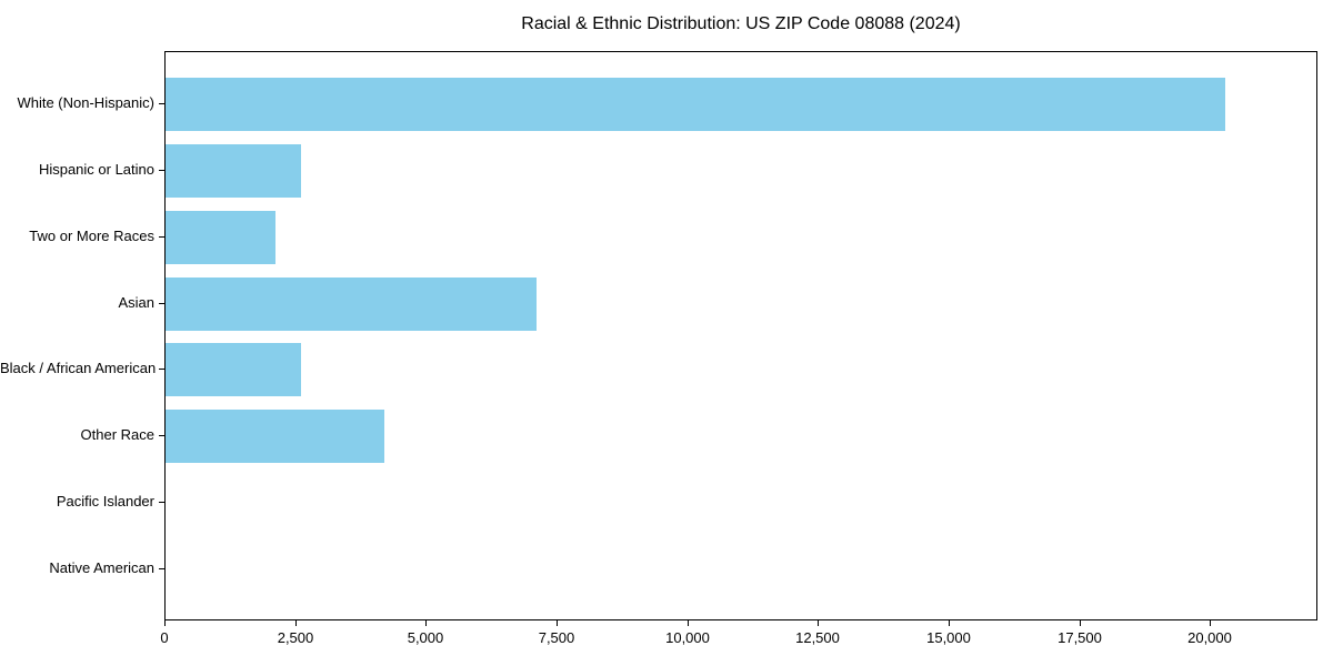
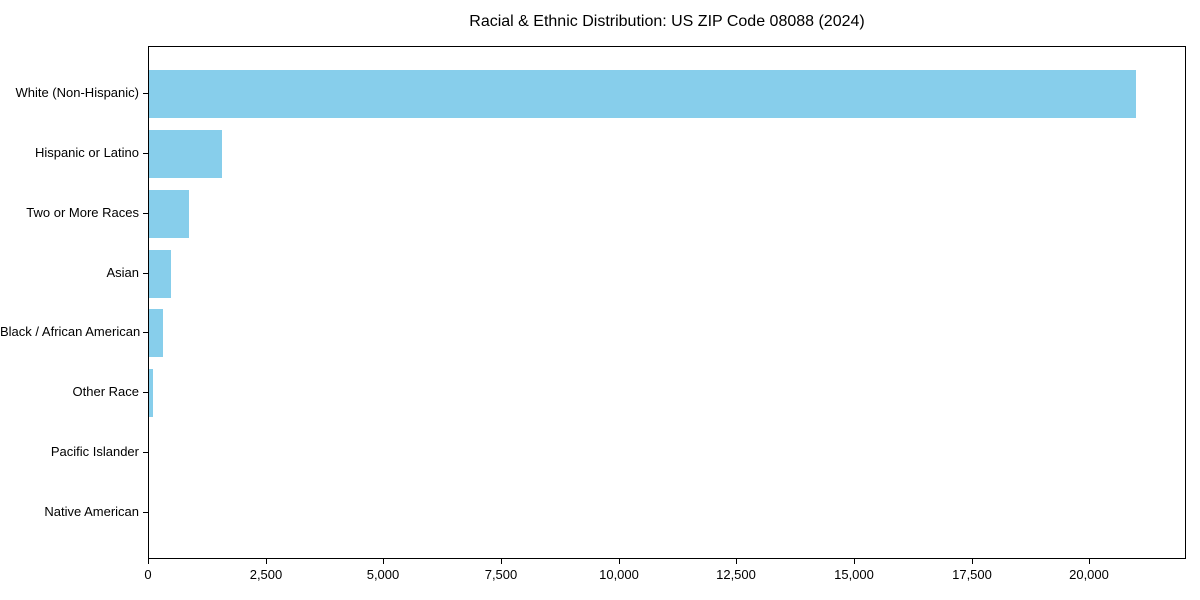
White (Non-Hispanic): 20300 -> 21000
Hispanic or Latino: 2600 -> 1600
Two or More Races: 2100 -> 800
Asian: 7100 -> 500
Black / African American: 2600 -> 300
Other Race: 4200 -> 100
